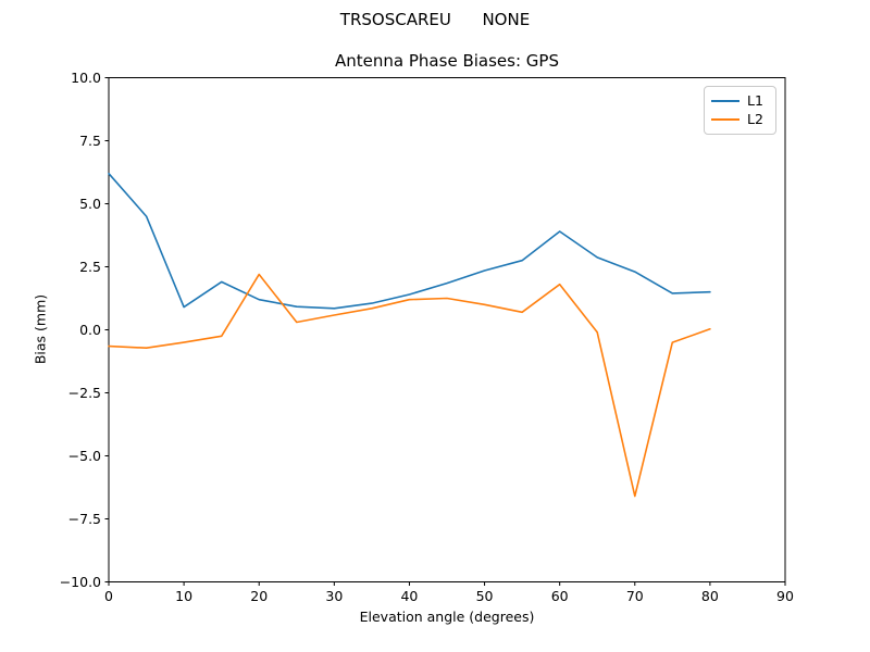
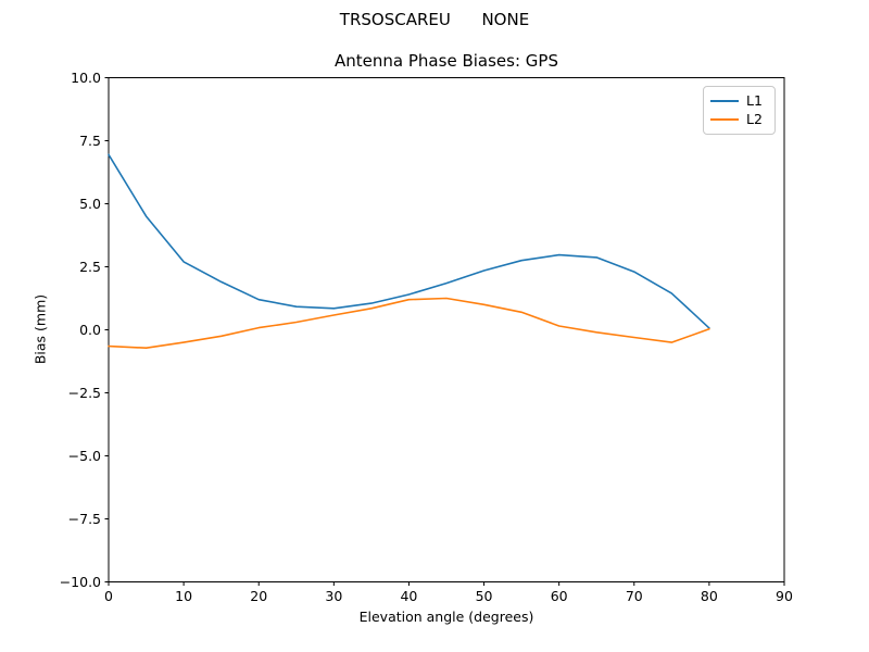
L1/0: 6.2 -> 7.0
L1/10: 0.9 -> 2.7
L2/20: 2.2 -> 0.1
L1/60: 3.9 -> 3.0
L2/60: 1.8 -> 0.1
L2/70: -6.6 -> -0.3
L1/80: 1.5 -> 0.1
